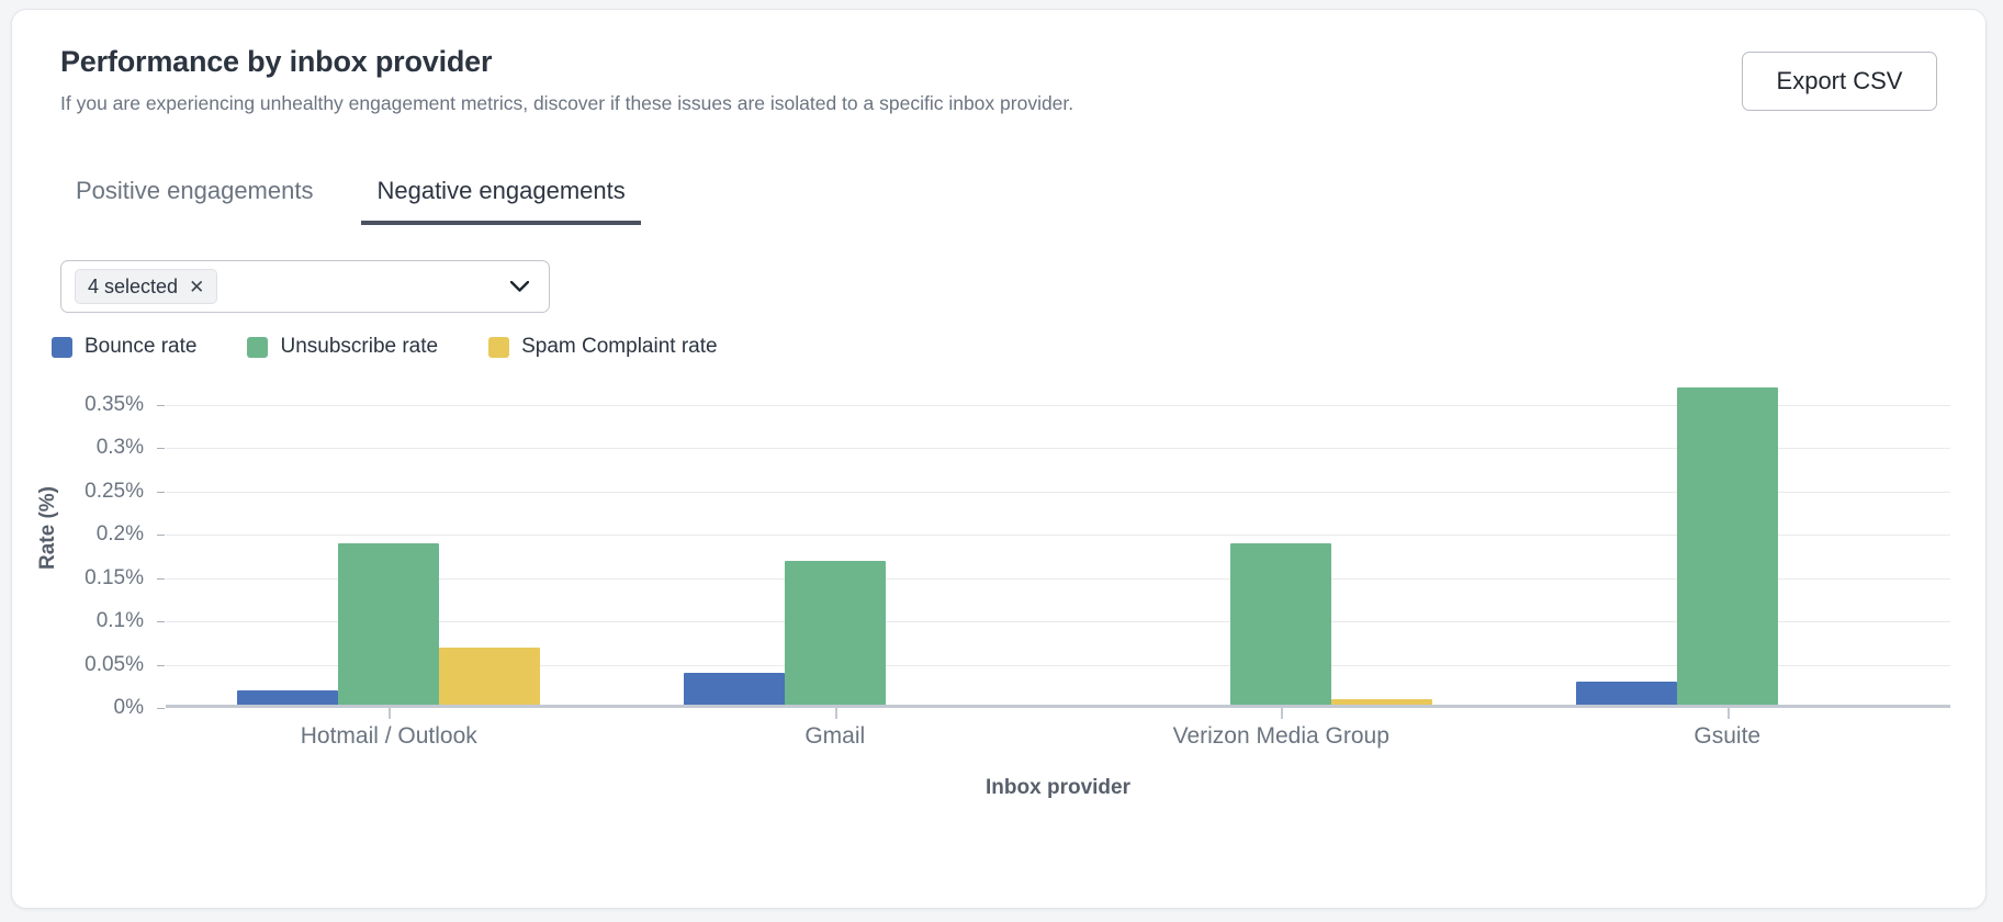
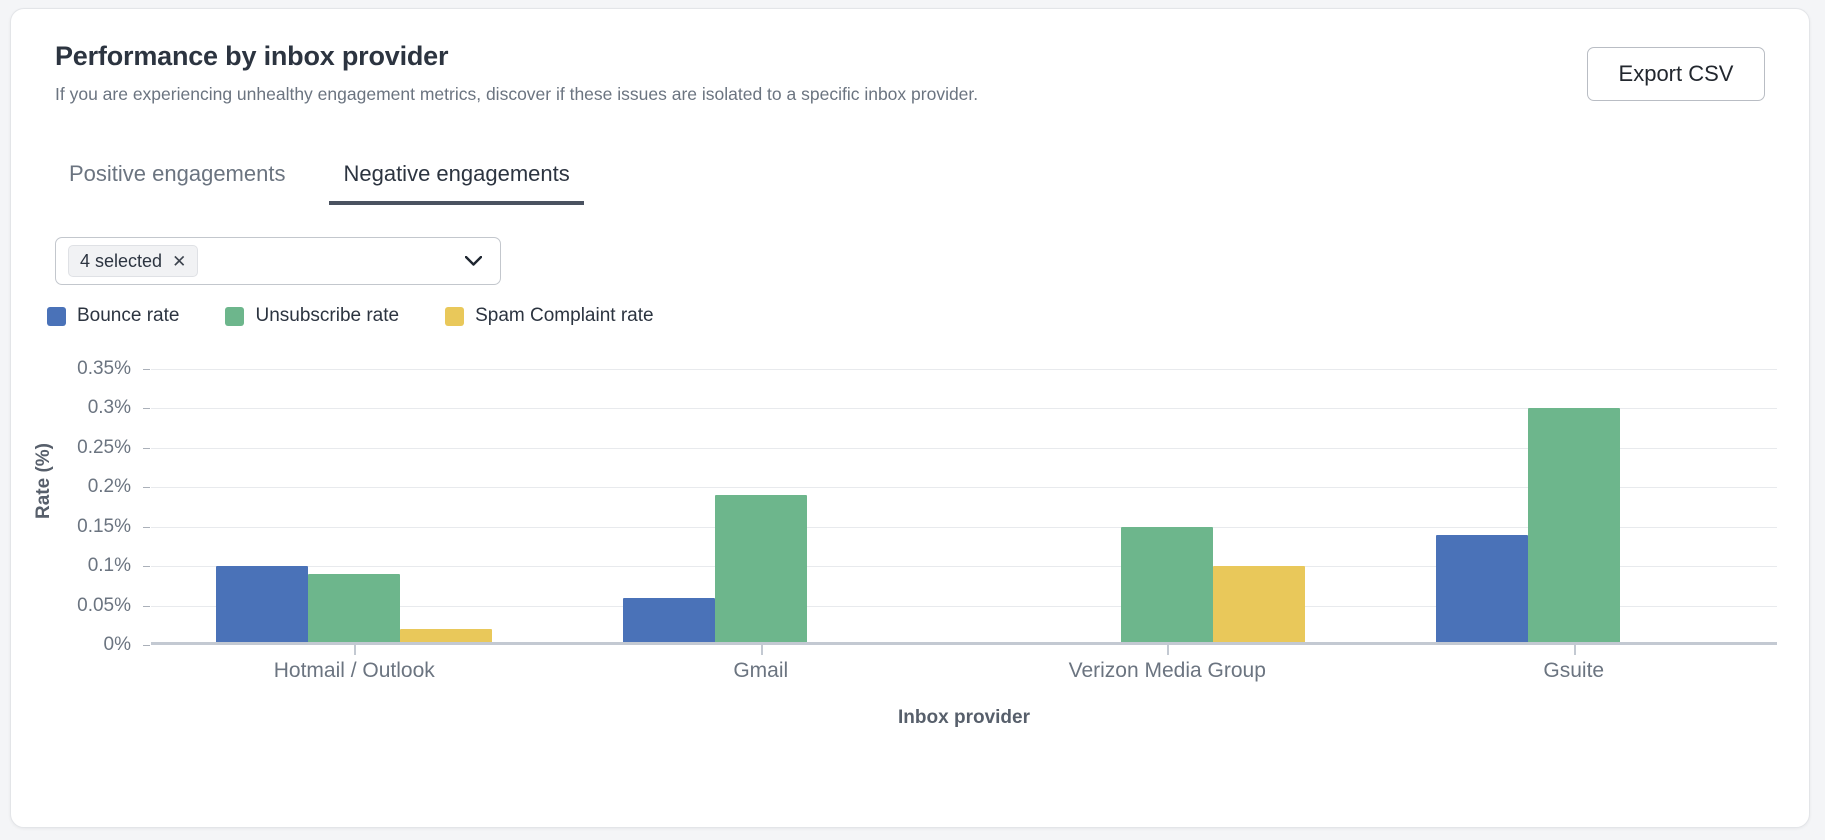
Bounce rate/Hotmail / Outlook: 0.02% -> 0.10%
Unsubscribe rate/Hotmail / Outlook: 0.19% -> 0.09%
Spam Complaint rate/Hotmail / Outlook: 0.07% -> 0.02%
Bounce rate/Gmail: 0.04% -> 0.06%
Unsubscribe rate/Gmail: 0.17% -> 0.19%
Unsubscribe rate/Verizon Media Group: 0.19% -> 0.15%
Spam Complaint rate/Verizon Media Group: 0.01% -> 0.10%
Bounce rate/Gsuite: 0.03% -> 0.14%
Unsubscribe rate/Gsuite: 0.37% -> 0.30%
